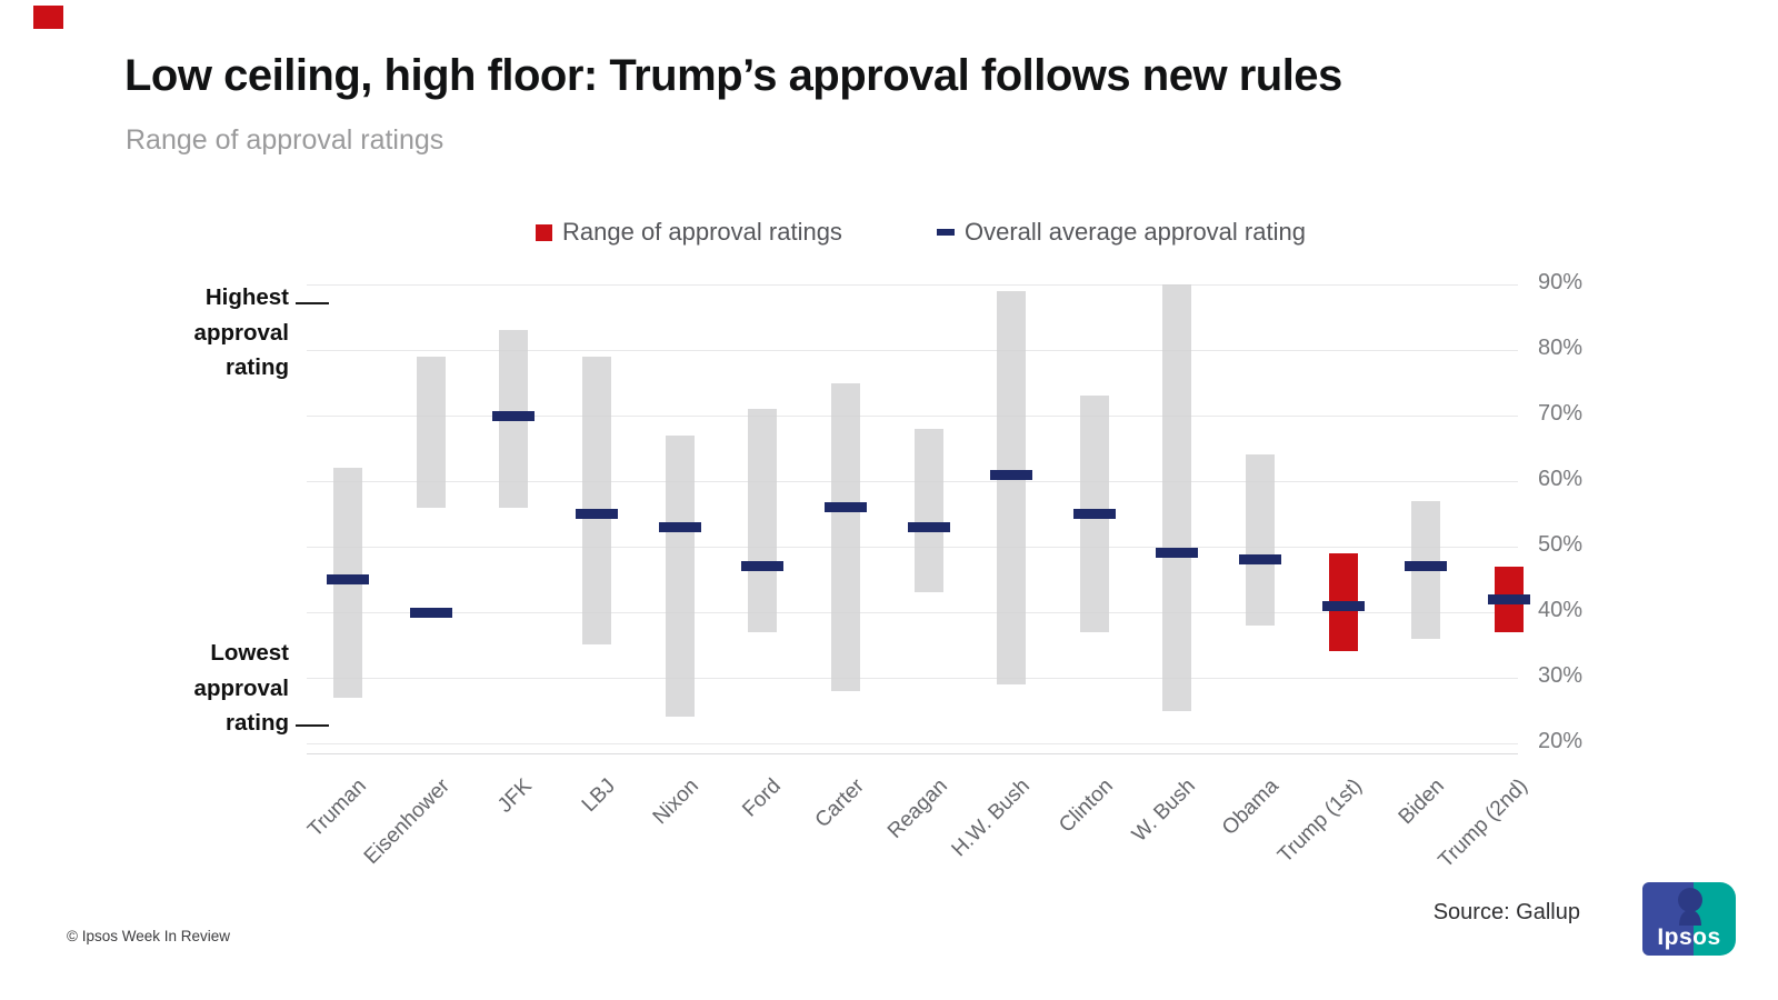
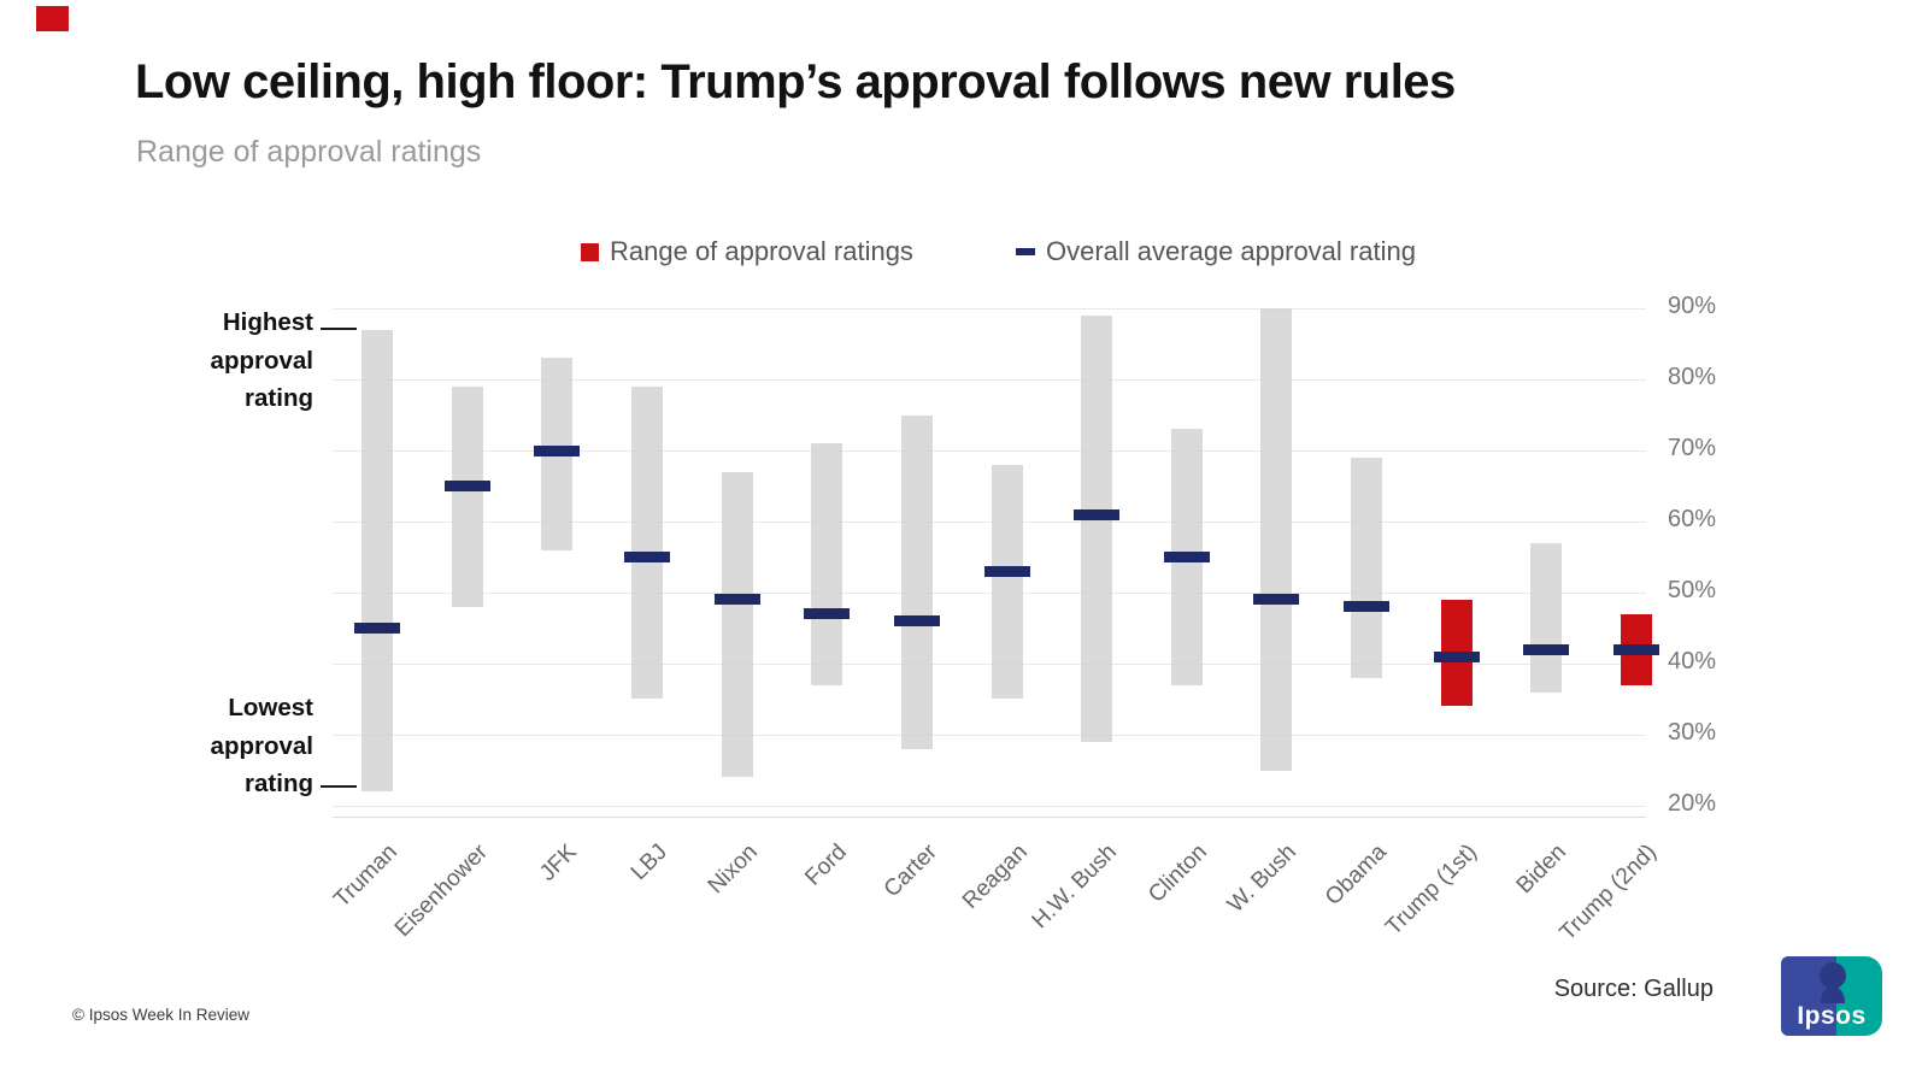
Lowest approval rating/Truman: 27% -> 22%
Highest approval rating/Truman: 62% -> 87%
Lowest approval rating/Eisenhower: 56% -> 48%
Overall average approval rating/Eisenhower: 40% -> 65%
Overall average approval rating/Nixon: 53% -> 49%
Overall average approval rating/Carter: 56% -> 46%
Lowest approval rating/Reagan: 43% -> 35%
Highest approval rating/Obama: 64% -> 69%
Overall average approval rating/Biden: 47% -> 42%
